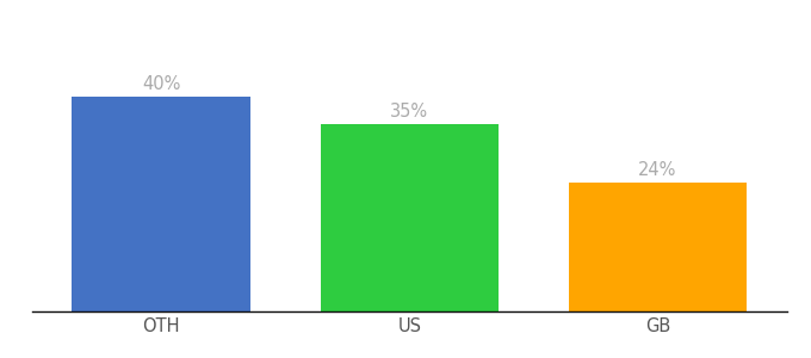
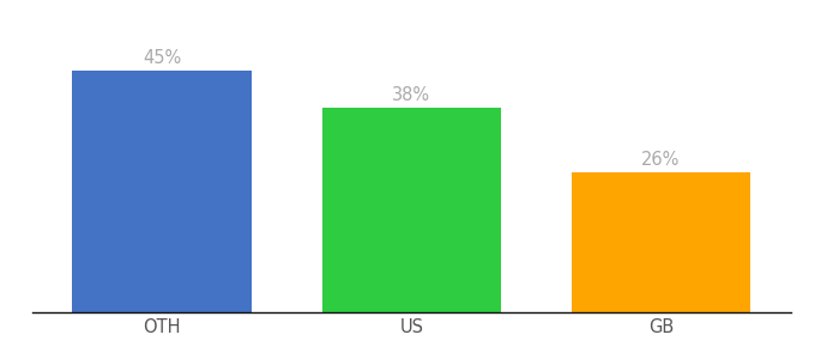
OTH: 40% -> 45%
US: 35% -> 38%
GB: 24% -> 26%
